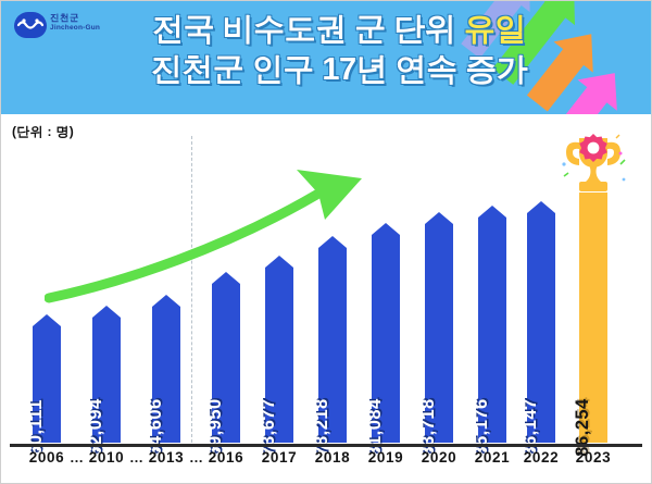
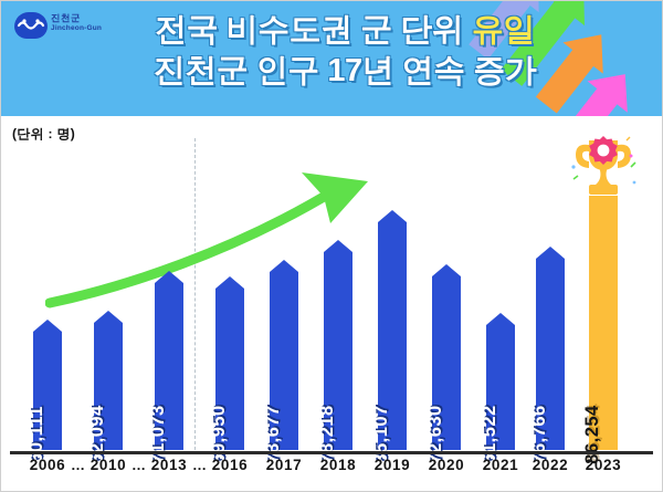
2013: 64,606 -> 71,073
2019: 81,084 -> 85,107
2020: 83,718 -> 72,630
2021: 85,176 -> 61,522
2022: 86,147 -> 76,766
